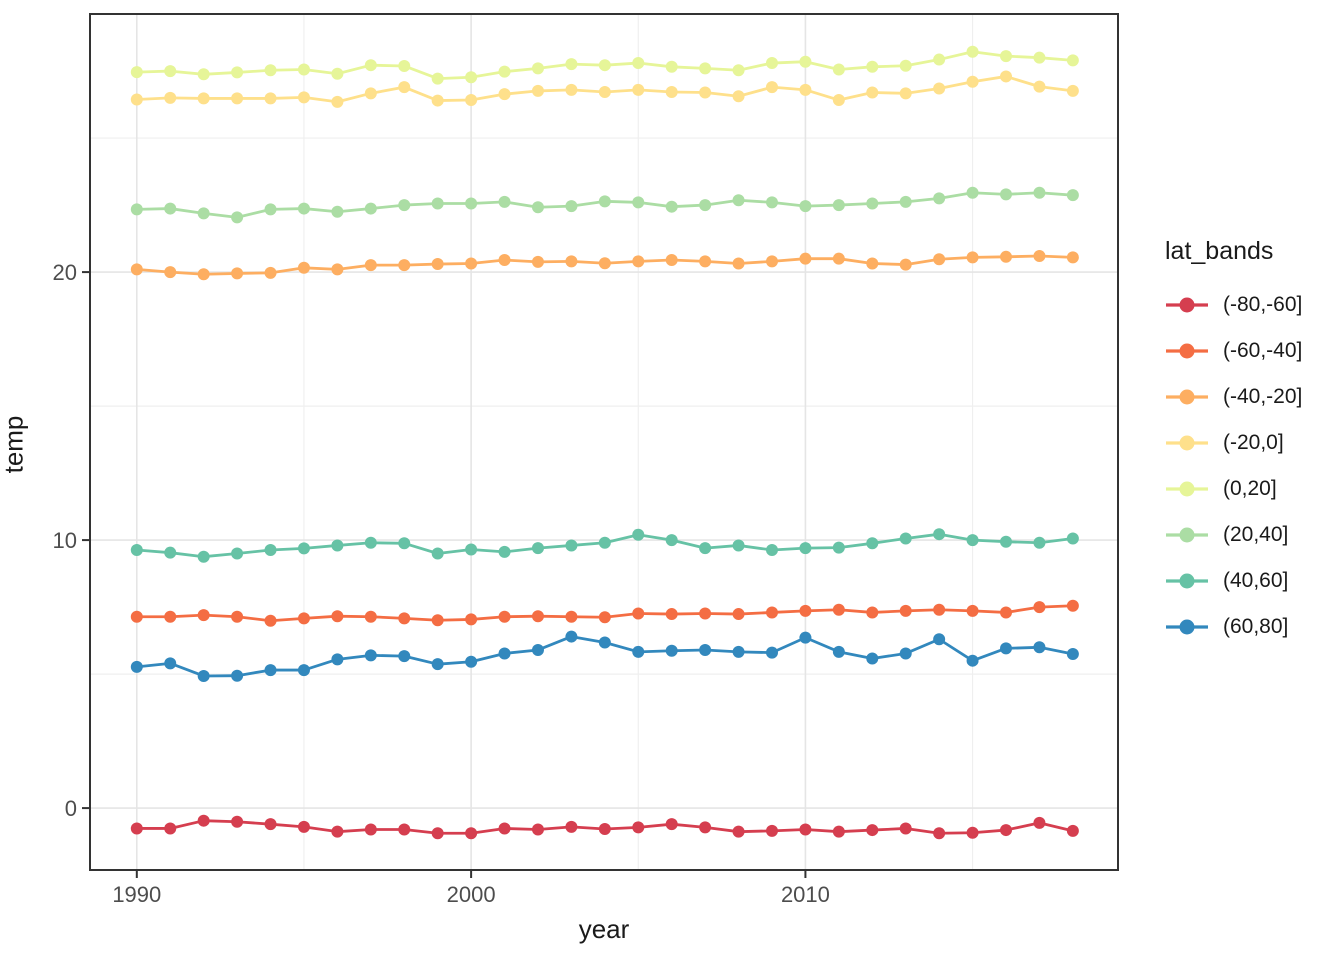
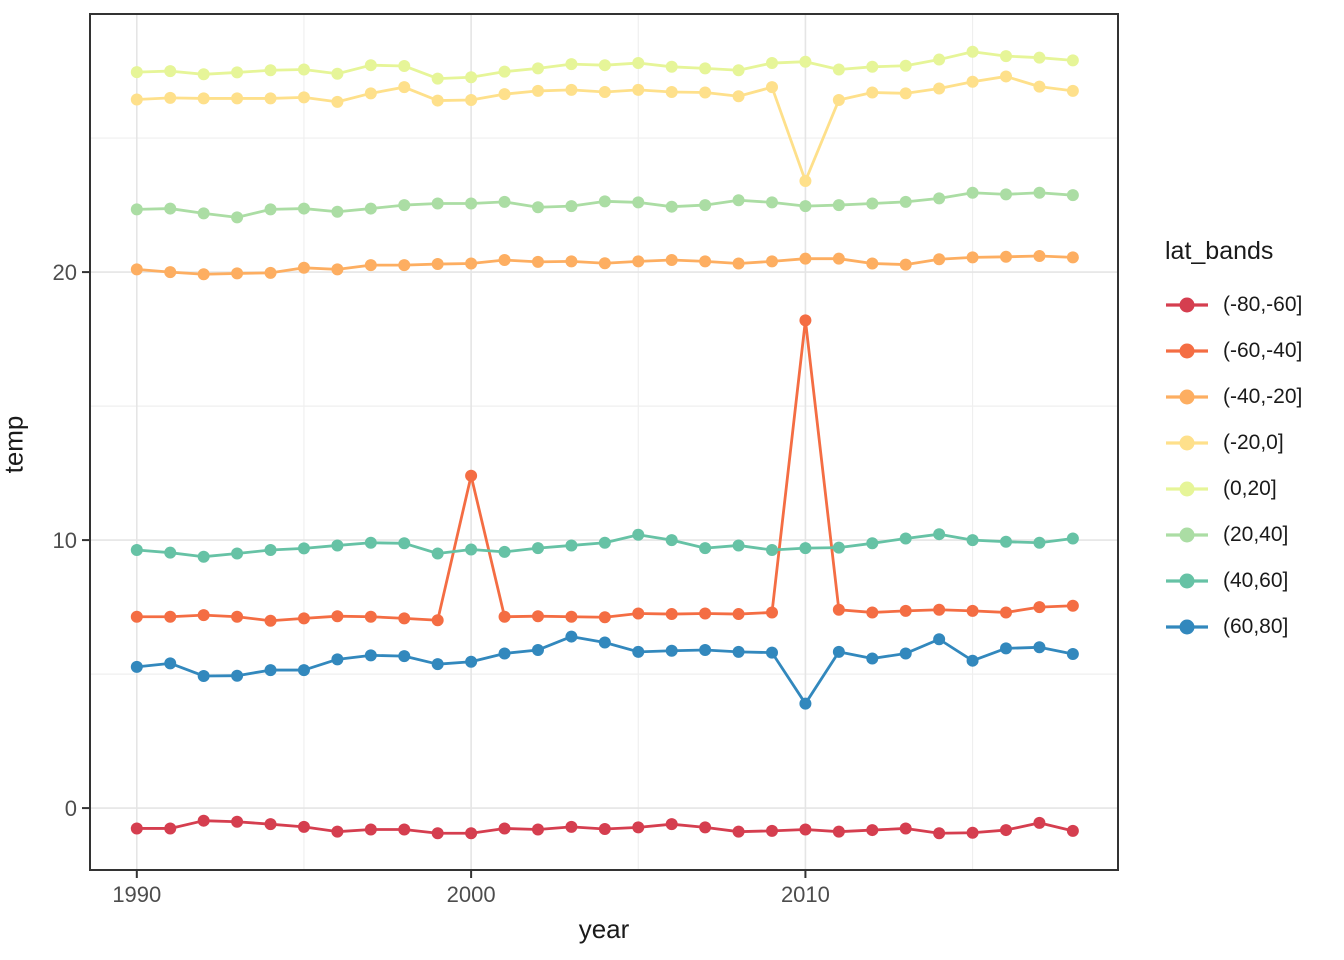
(-60,-40]/2000: 7.0 -> 12.4
(-60,-40]/2010: 7.4 -> 18.2
(-20,0]/2010: 26.8 -> 23.4
(60,80]/2010: 6.4 -> 3.9
